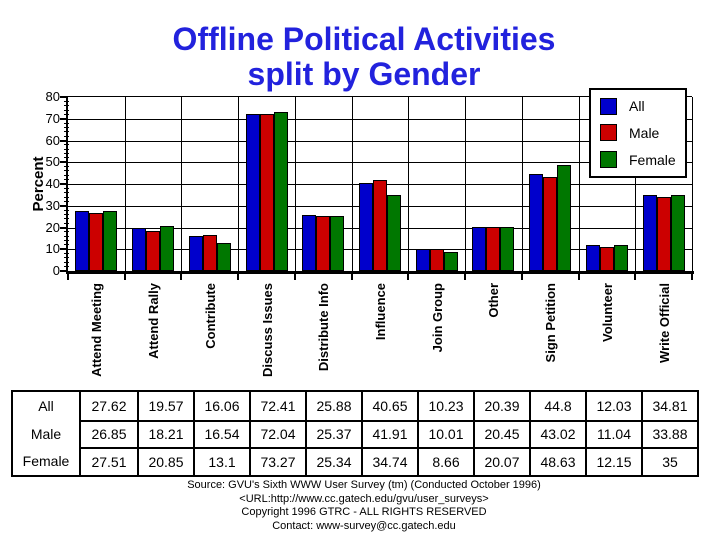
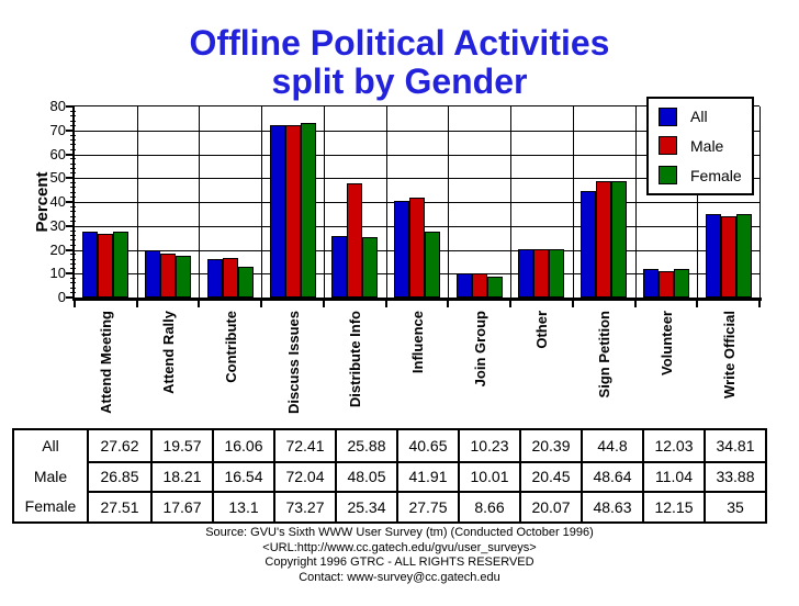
Female/Attend Rally: 20.85 -> 17.67
Male/Distribute Info: 25.37 -> 48.05
Female/Influence: 34.74 -> 27.75
Male/Sign Petition: 43.02 -> 48.64
